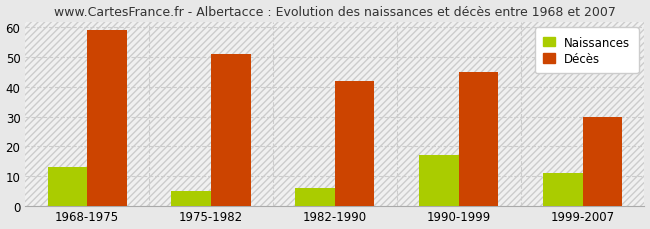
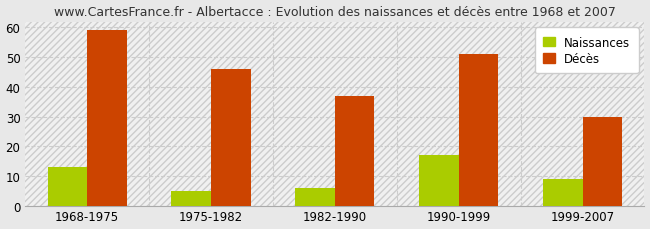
Décès/1975-1982: 51 -> 46
Décès/1982-1990: 42 -> 37
Décès/1990-1999: 45 -> 51
Naissances/1999-2007: 11 -> 9
